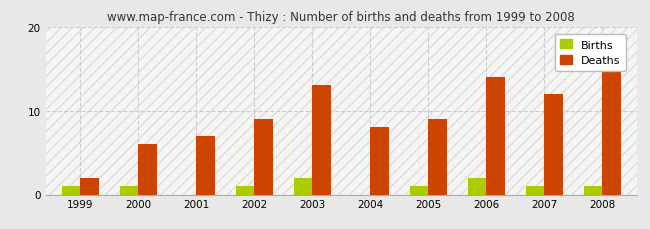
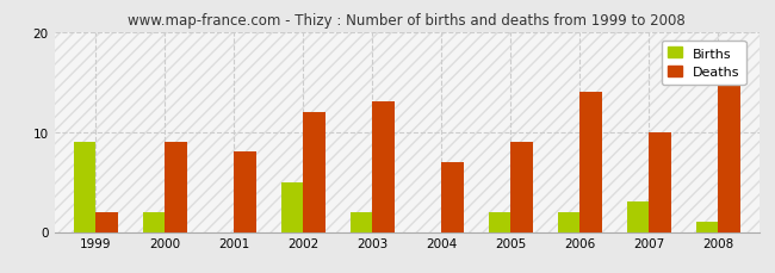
Births/1999: 1 -> 9
Births/2000: 1 -> 2
Deaths/2000: 6 -> 9
Deaths/2001: 7 -> 8
Births/2002: 1 -> 5
Deaths/2002: 9 -> 12
Deaths/2004: 8 -> 7
Births/2005: 1 -> 2
Births/2007: 1 -> 3
Deaths/2007: 12 -> 10
